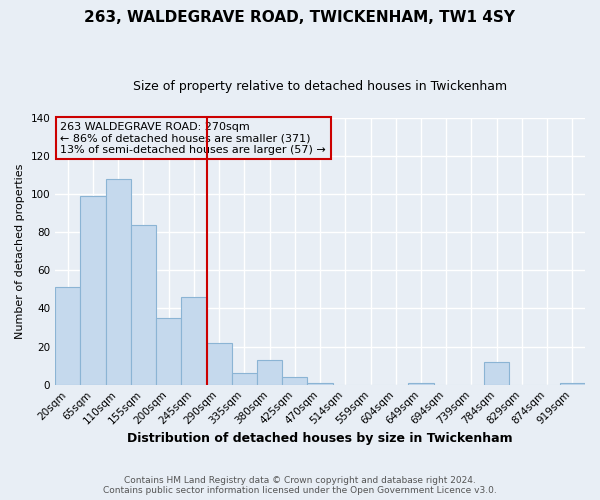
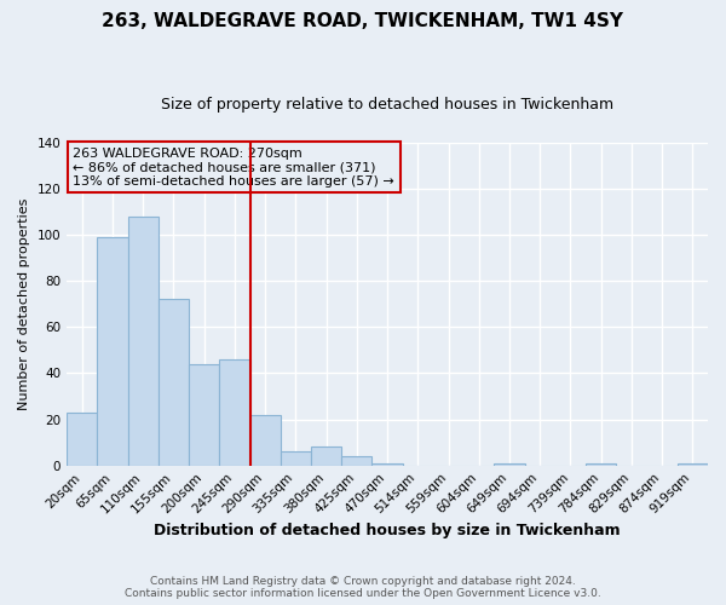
20sqm: 51 -> 23
155sqm: 84 -> 72
200sqm: 35 -> 44
380sqm: 13 -> 8
784sqm: 12 -> 1
